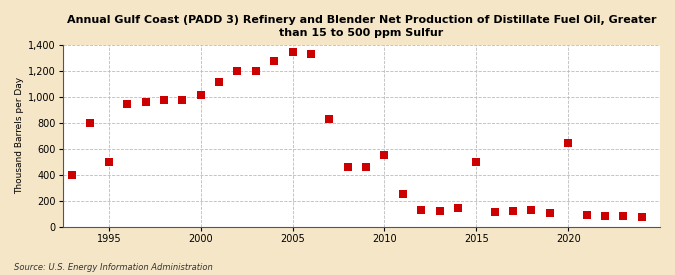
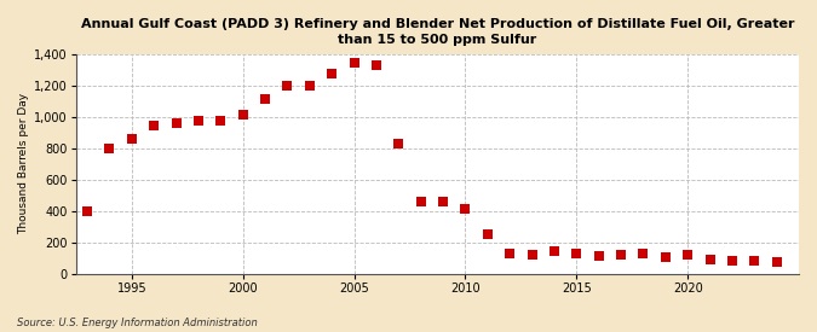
1995: 500 -> 860
2010: 550 -> 420
2015: 500 -> 120
2020: 640 -> 120
